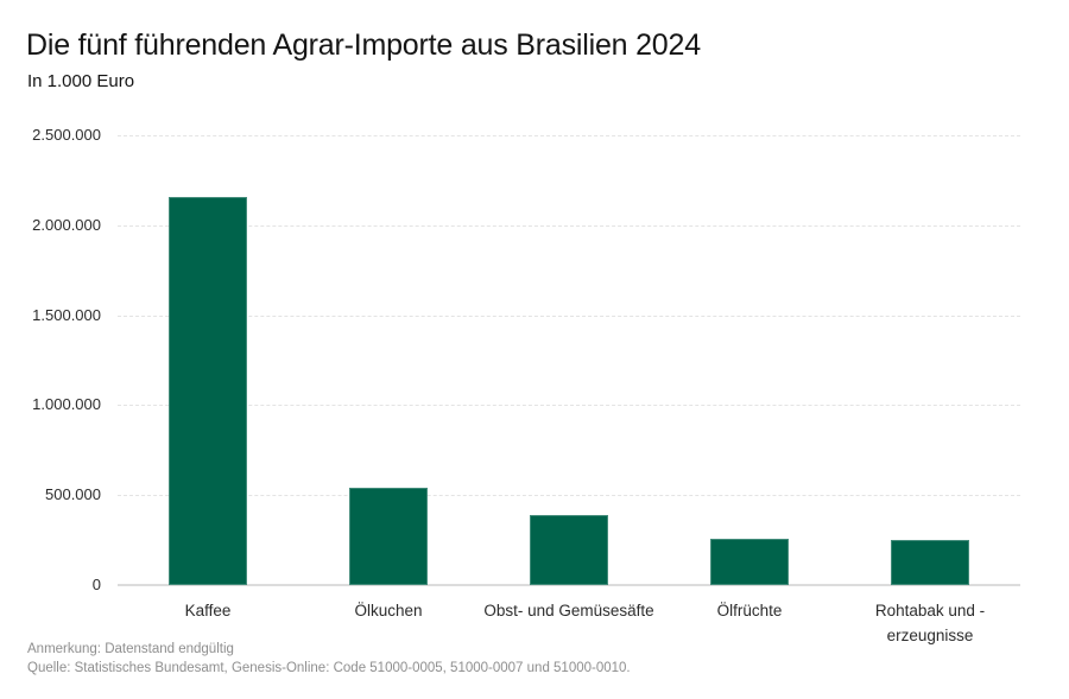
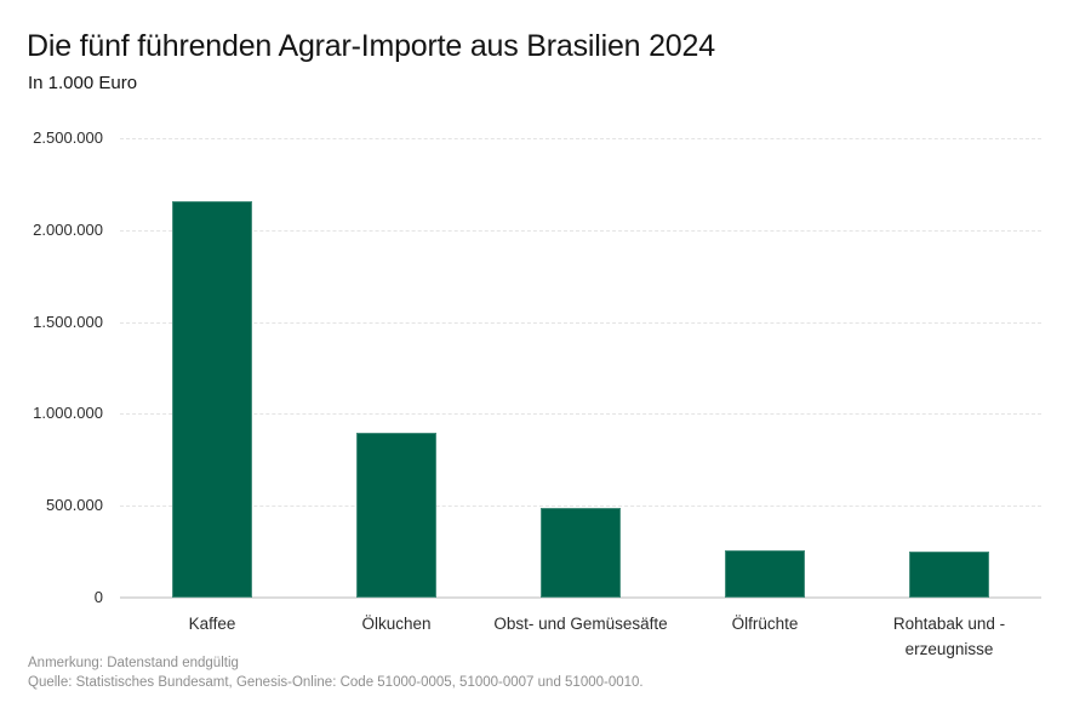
Ölkuchen: 540000 -> 900000
Obst- und Gemüsesäfte: 390000 -> 490000
